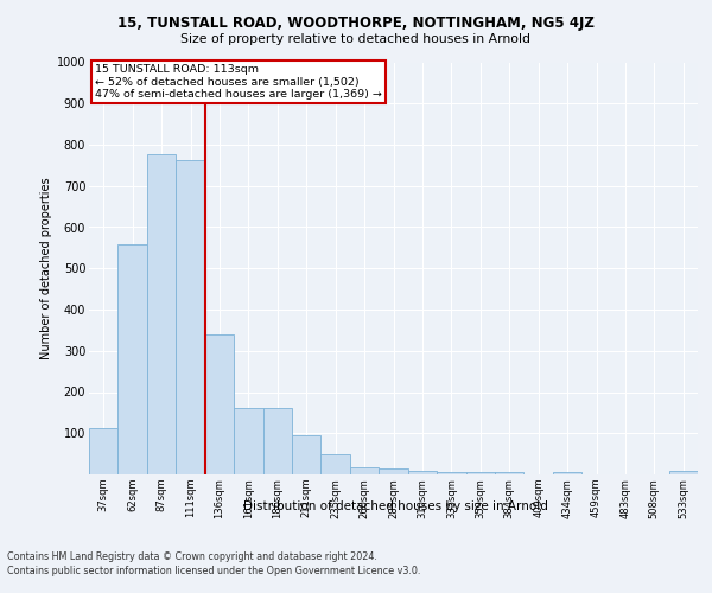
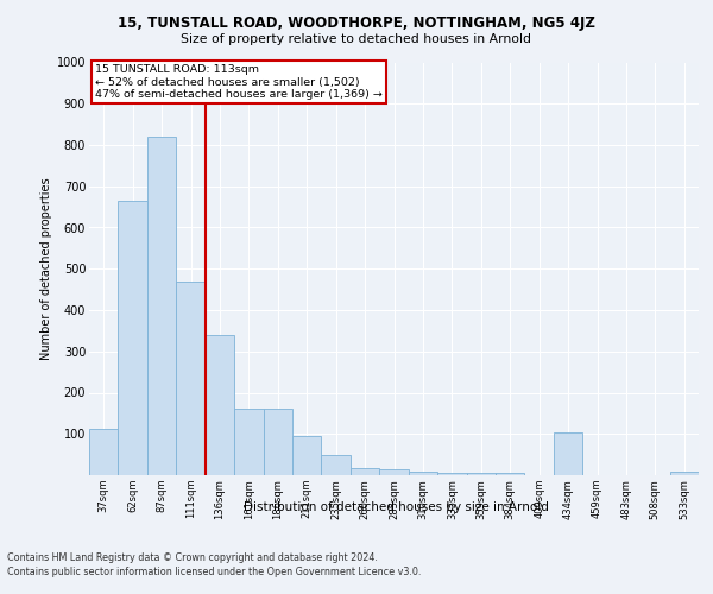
62sqm: 558 -> 665
87sqm: 778 -> 820
111sqm: 762 -> 470
434sqm: 5 -> 105
